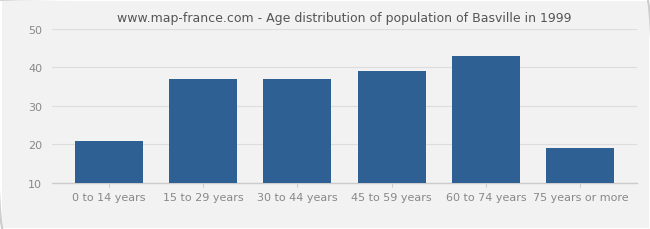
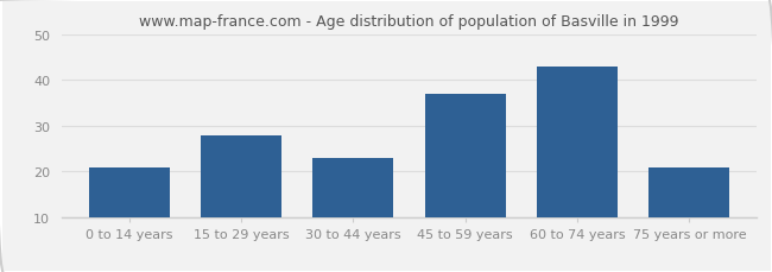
15 to 29 years: 37 -> 28
30 to 44 years: 37 -> 23
45 to 59 years: 39 -> 37
75 years or more: 19 -> 21
